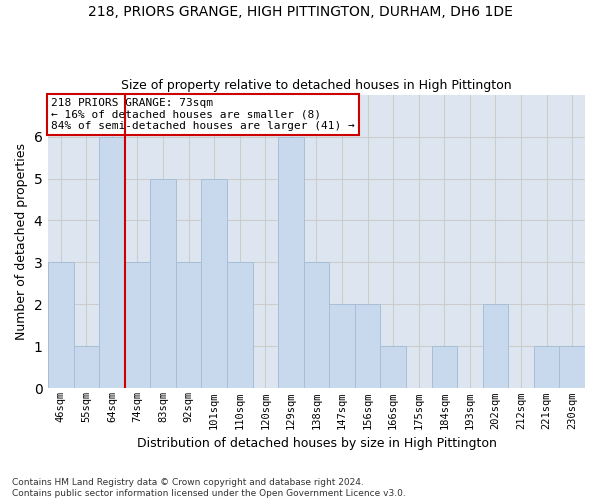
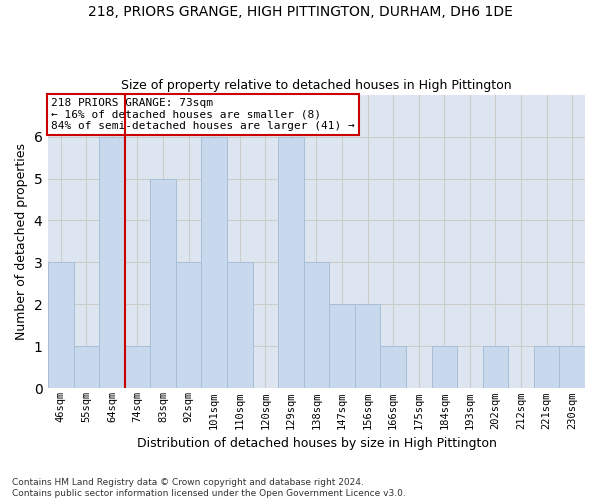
74sqm: 3 -> 1
101sqm: 5 -> 6
202sqm: 2 -> 1
